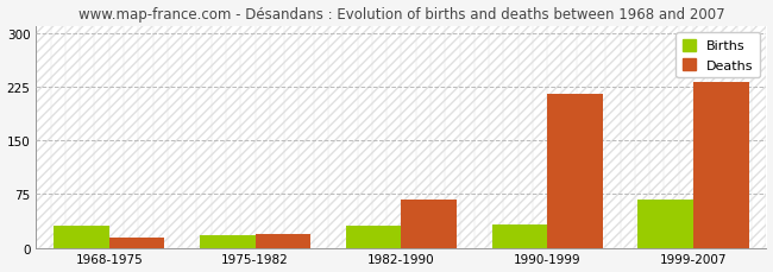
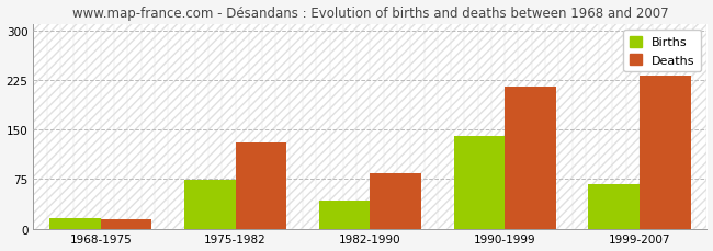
Births/1968-1975: 30 -> 16
Births/1975-1982: 18 -> 74
Deaths/1975-1982: 20 -> 130
Births/1982-1990: 30 -> 42
Deaths/1982-1990: 68 -> 84
Births/1990-1999: 32 -> 140
